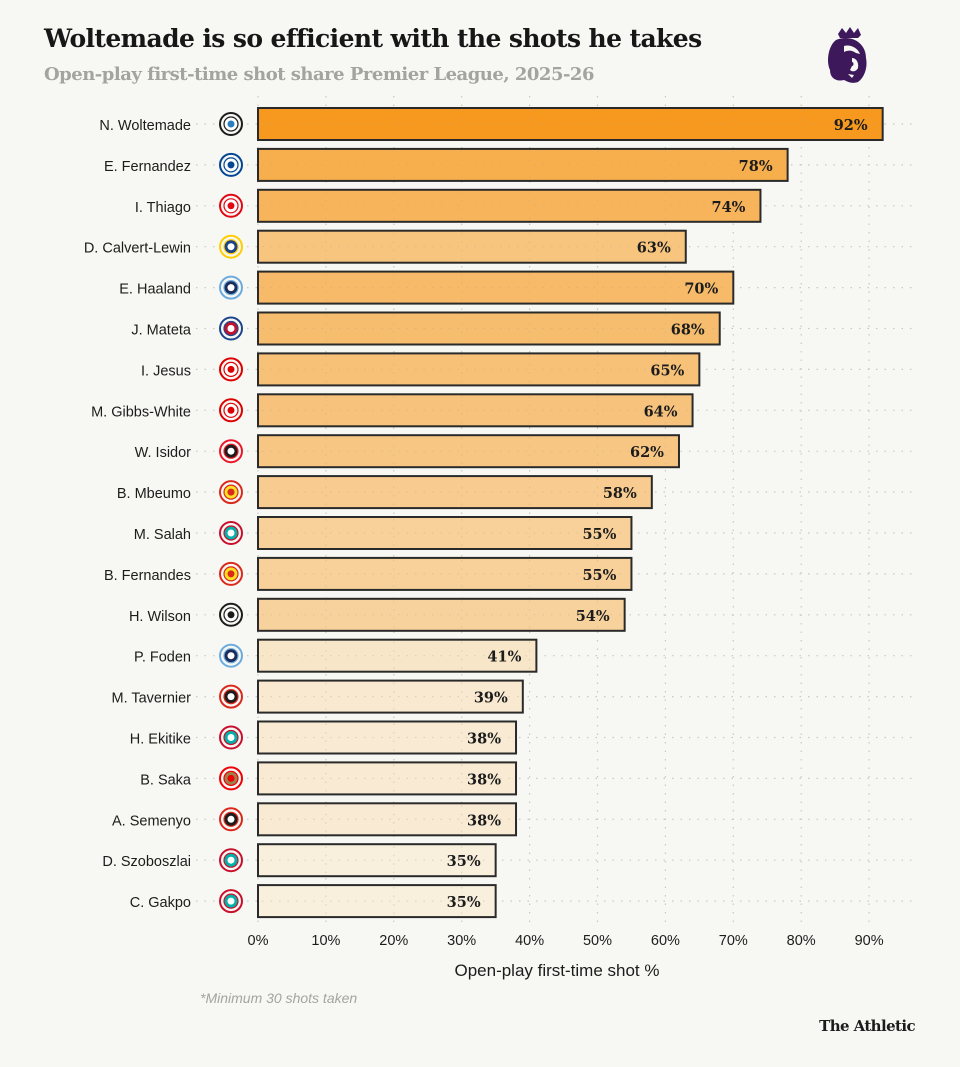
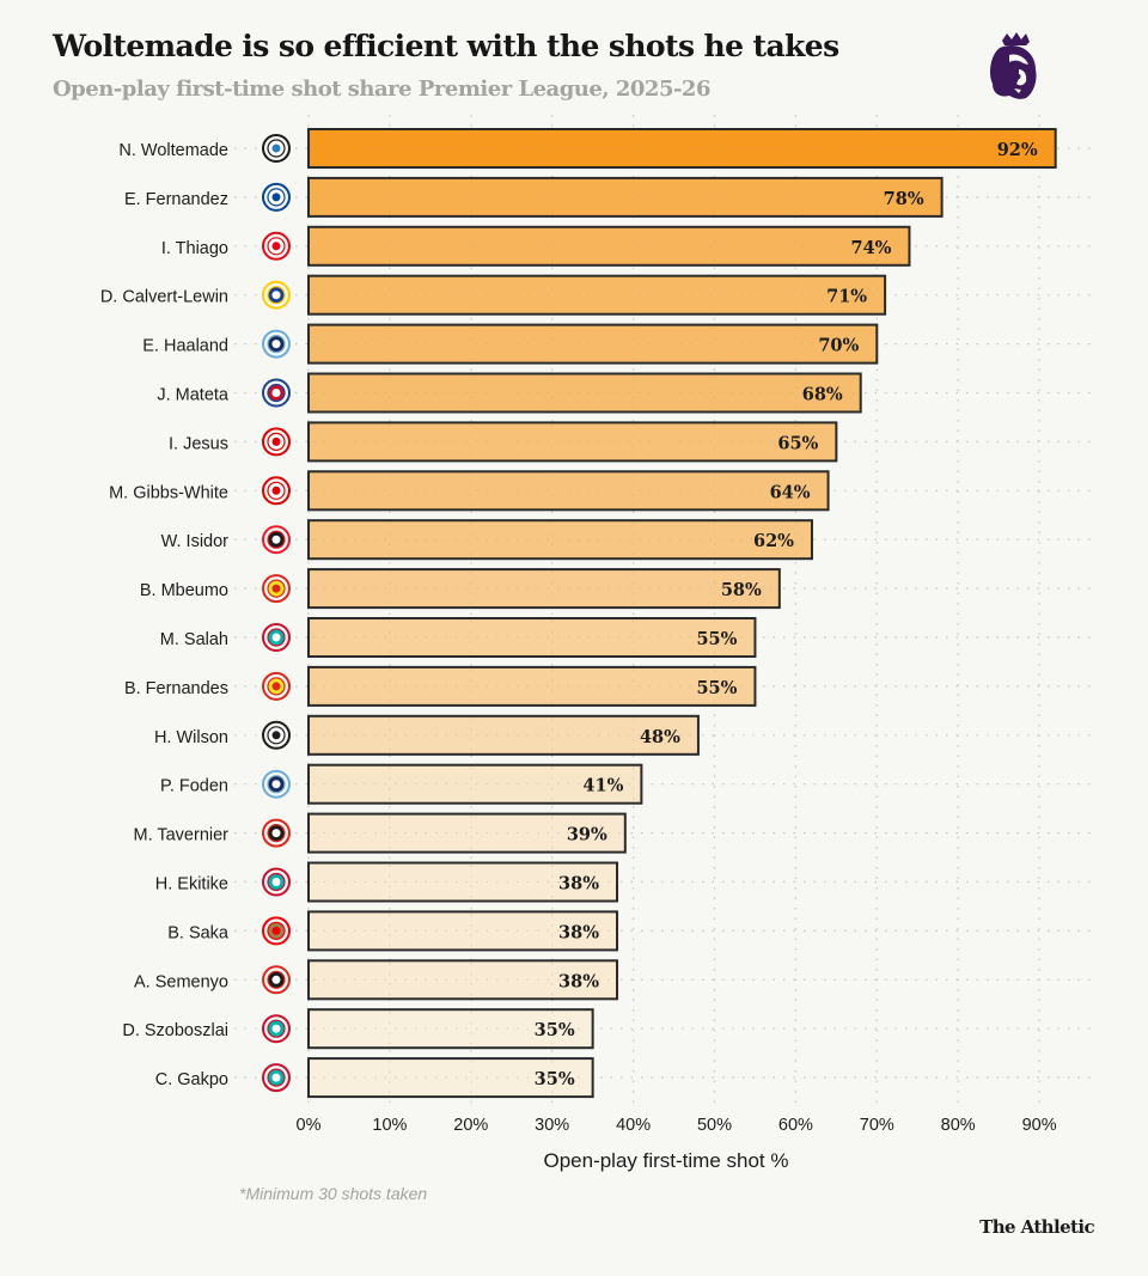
D. Calvert-Lewin: 63% -> 71%
H. Wilson: 54% -> 48%
